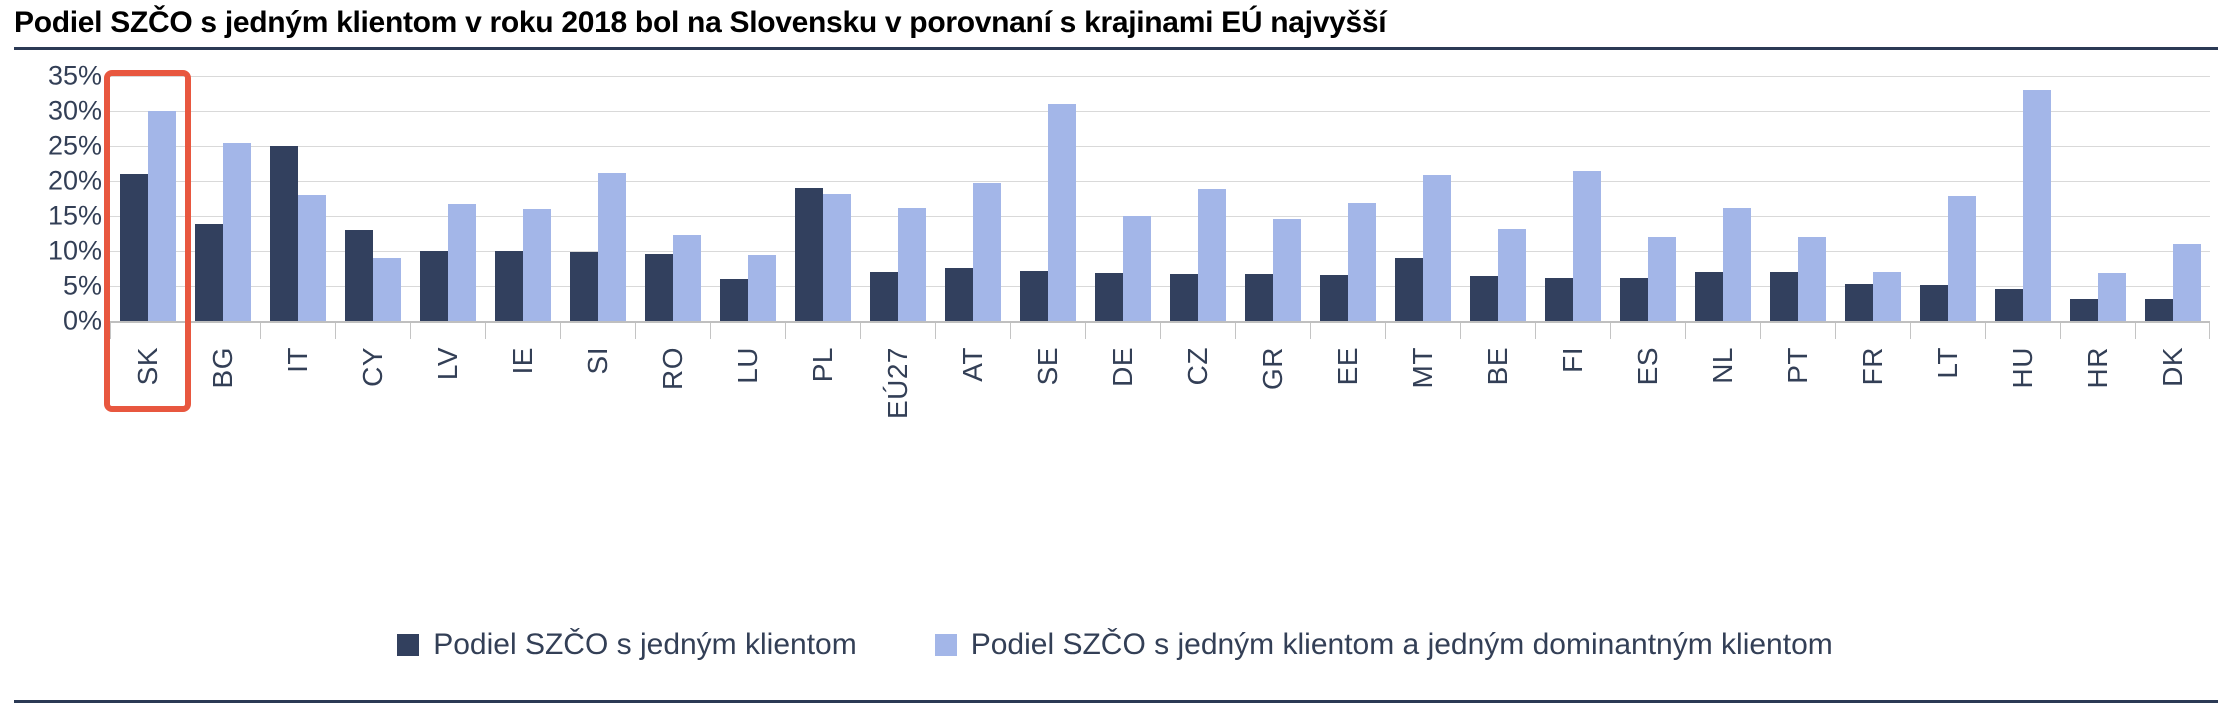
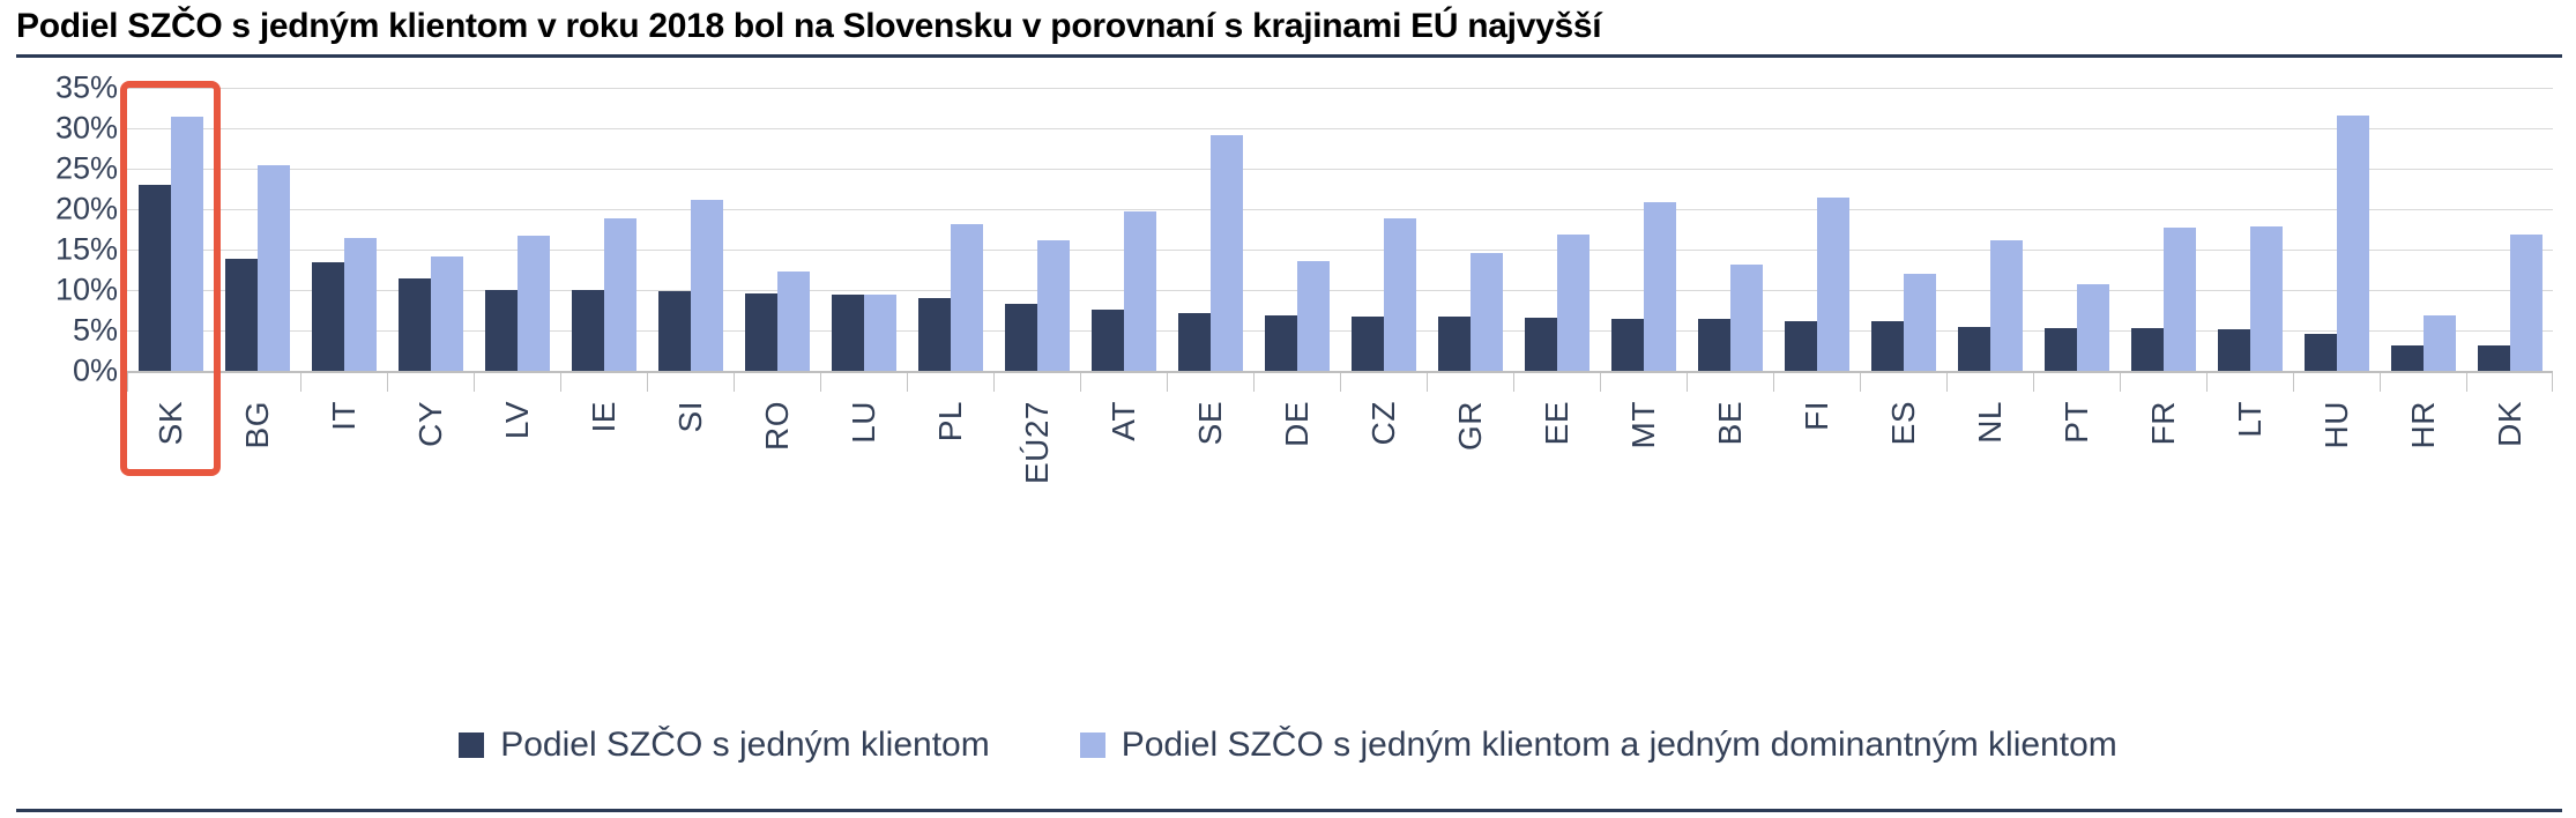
Podiel SZČO s jedným klientom/SK: 21% -> 23%
Podiel SZČO s jedným klientom a jedným dominantným klientom/SK: 30% -> 31%
Podiel SZČO s jedným klientom/IT: 25% -> 14%
Podiel SZČO s jedným klientom a jedným dominantným klientom/IT: 18% -> 16%
Podiel SZČO s jedným klientom/CY: 13% -> 11%
Podiel SZČO s jedným klientom a jedným dominantným klientom/CY: 9% -> 14%
Podiel SZČO s jedným klientom a jedným dominantným klientom/IE: 16% -> 19%
Podiel SZČO s jedným klientom/LU: 6% -> 9%
Podiel SZČO s jedným klientom/PL: 19% -> 9%
Podiel SZČO s jedným klientom/EÚ27: 7% -> 8%
Podiel SZČO s jedným klientom a jedným dominantným klientom/SE: 31% -> 29%
Podiel SZČO s jedným klientom a jedným dominantným klientom/DE: 15% -> 14%
Podiel SZČO s jedným klientom/MT: 9% -> 6%
Podiel SZČO s jedným klientom/NL: 7% -> 6%
Podiel SZČO s jedným klientom/PT: 7% -> 5%
Podiel SZČO s jedným klientom a jedným dominantným klientom/PT: 12% -> 11%
Podiel SZČO s jedným klientom a jedným dominantným klientom/FR: 7% -> 18%
Podiel SZČO s jedným klientom a jedným dominantným klientom/HU: 33% -> 32%
Podiel SZČO s jedným klientom a jedným dominantným klientom/DK: 11% -> 17%
